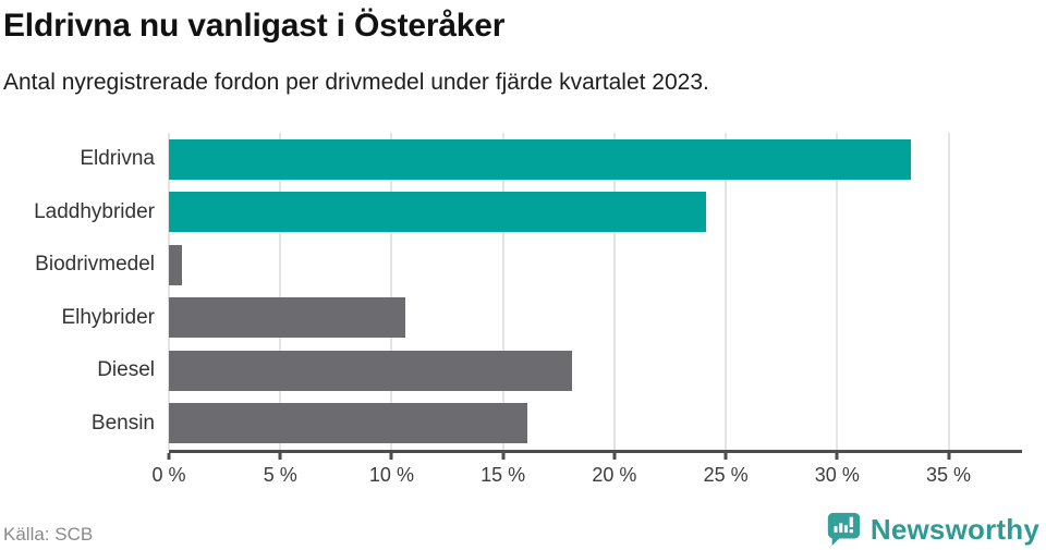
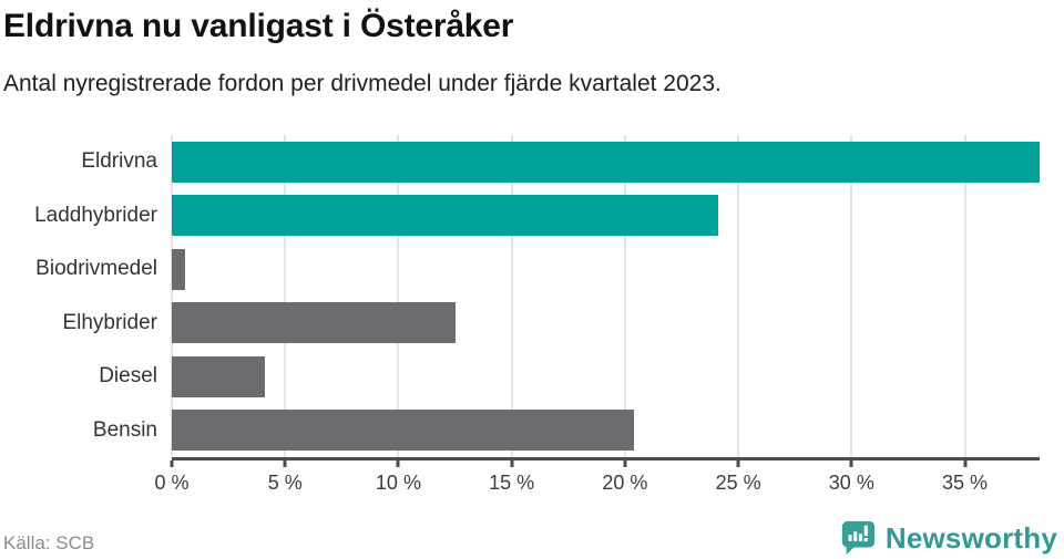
Eldrivna: 33.3% -> 38.3%
Elhybrider: 10.6% -> 12.5%
Diesel: 18.1% -> 4.1%
Bensin: 16.1% -> 20.4%
